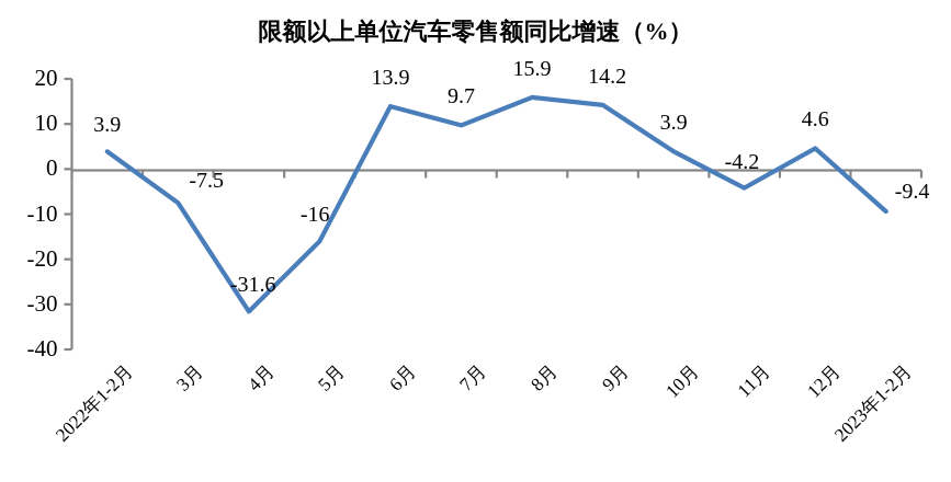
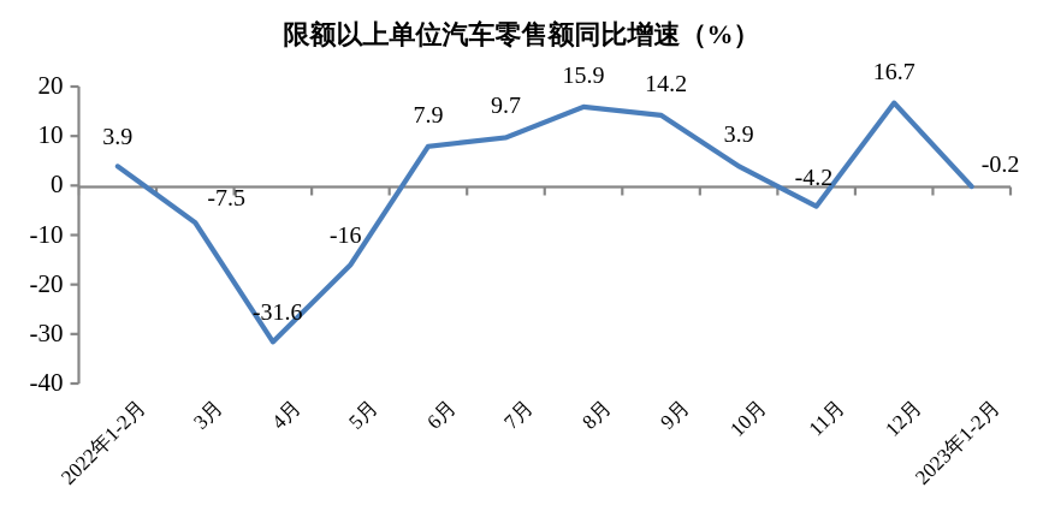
6月: 13.9 -> 7.9
12月: 4.6 -> 16.7
2023年1-2月: -9.4 -> -0.2
